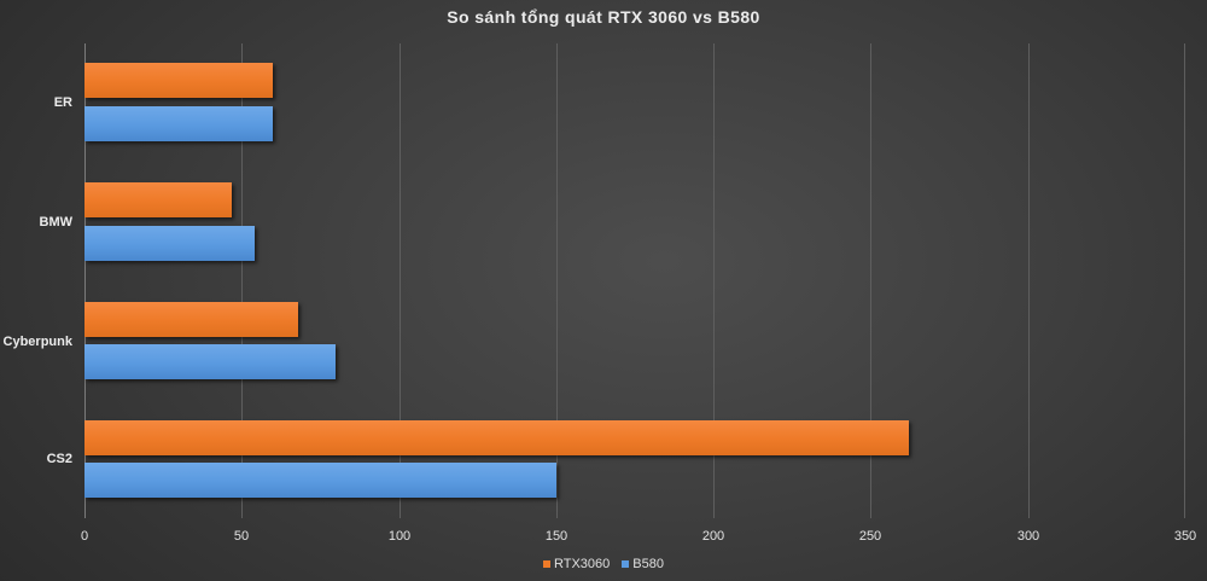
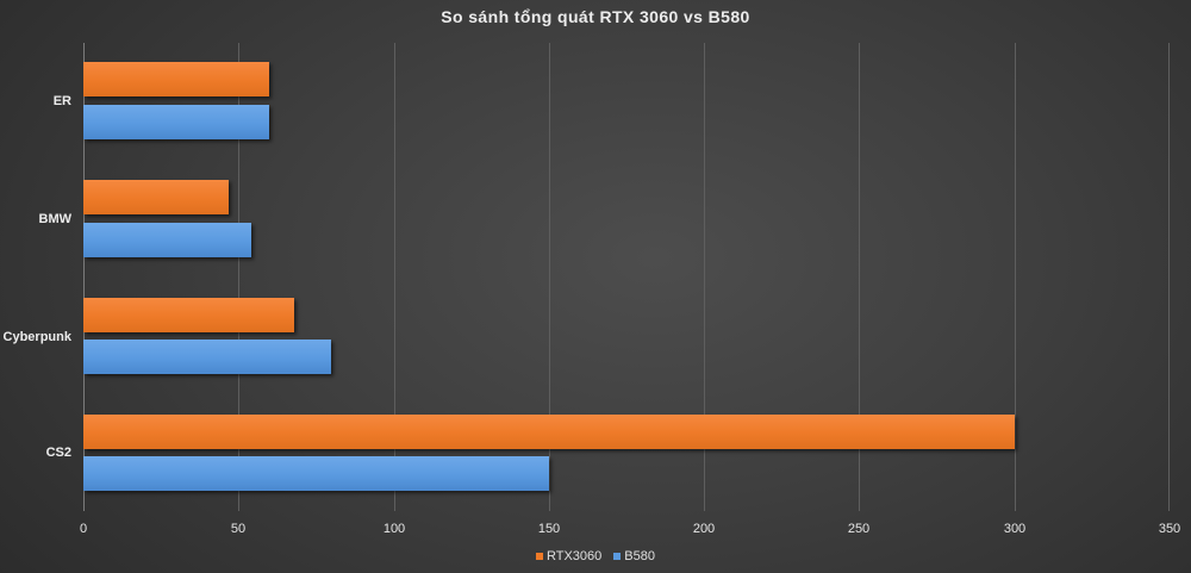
RTX3060/CS2: 262 -> 300
